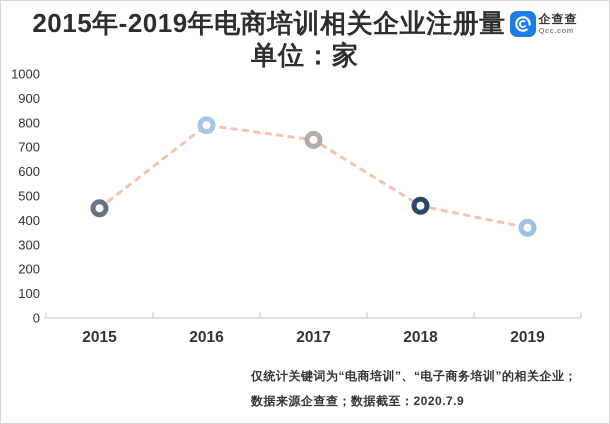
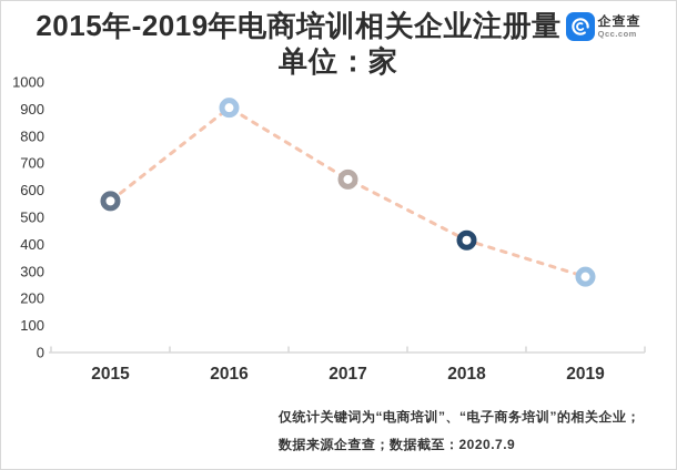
2015: 450 -> 560
2016: 790 -> 900
2017: 730 -> 640
2018: 460 -> 420
2019: 370 -> 280
